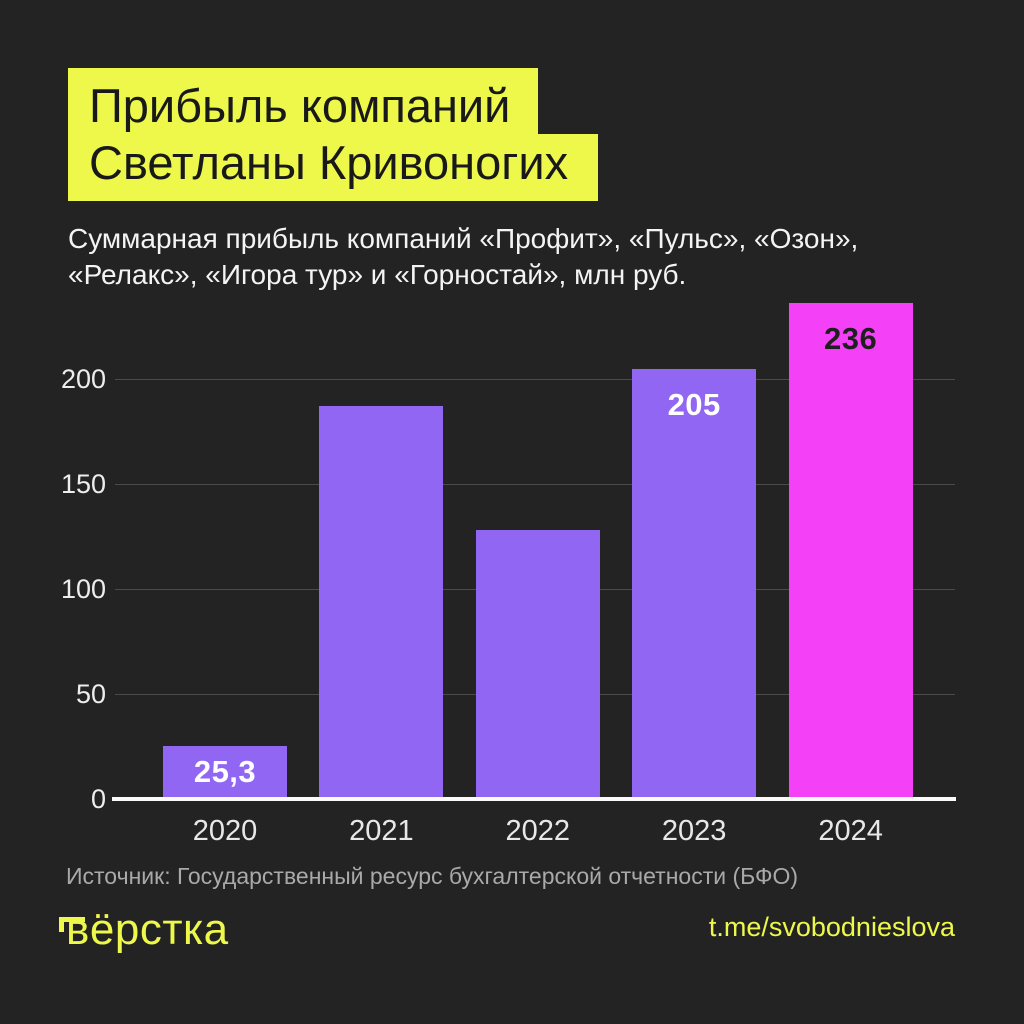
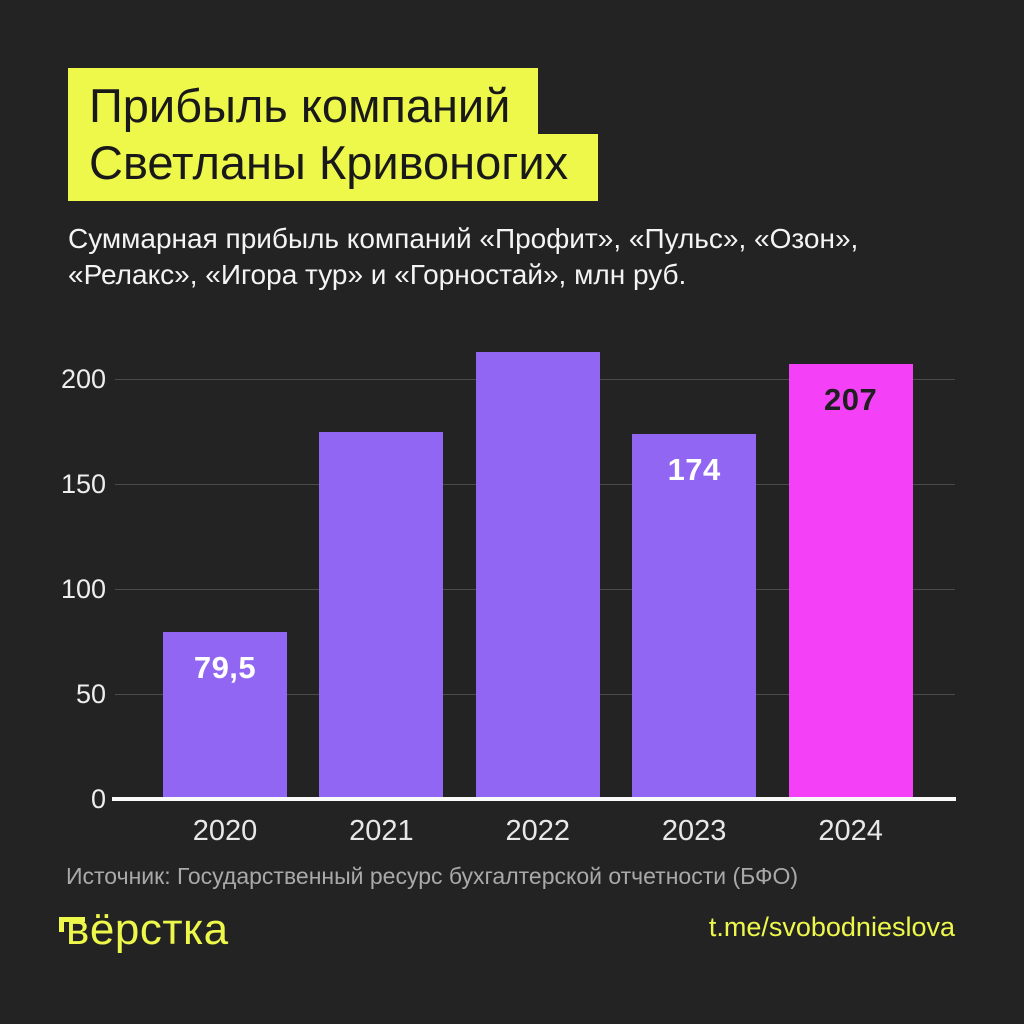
2020: 25,3 -> 79,5
2021: 187 -> 175
2022: 128 -> 213
2023: 205 -> 174
2024: 236 -> 207
